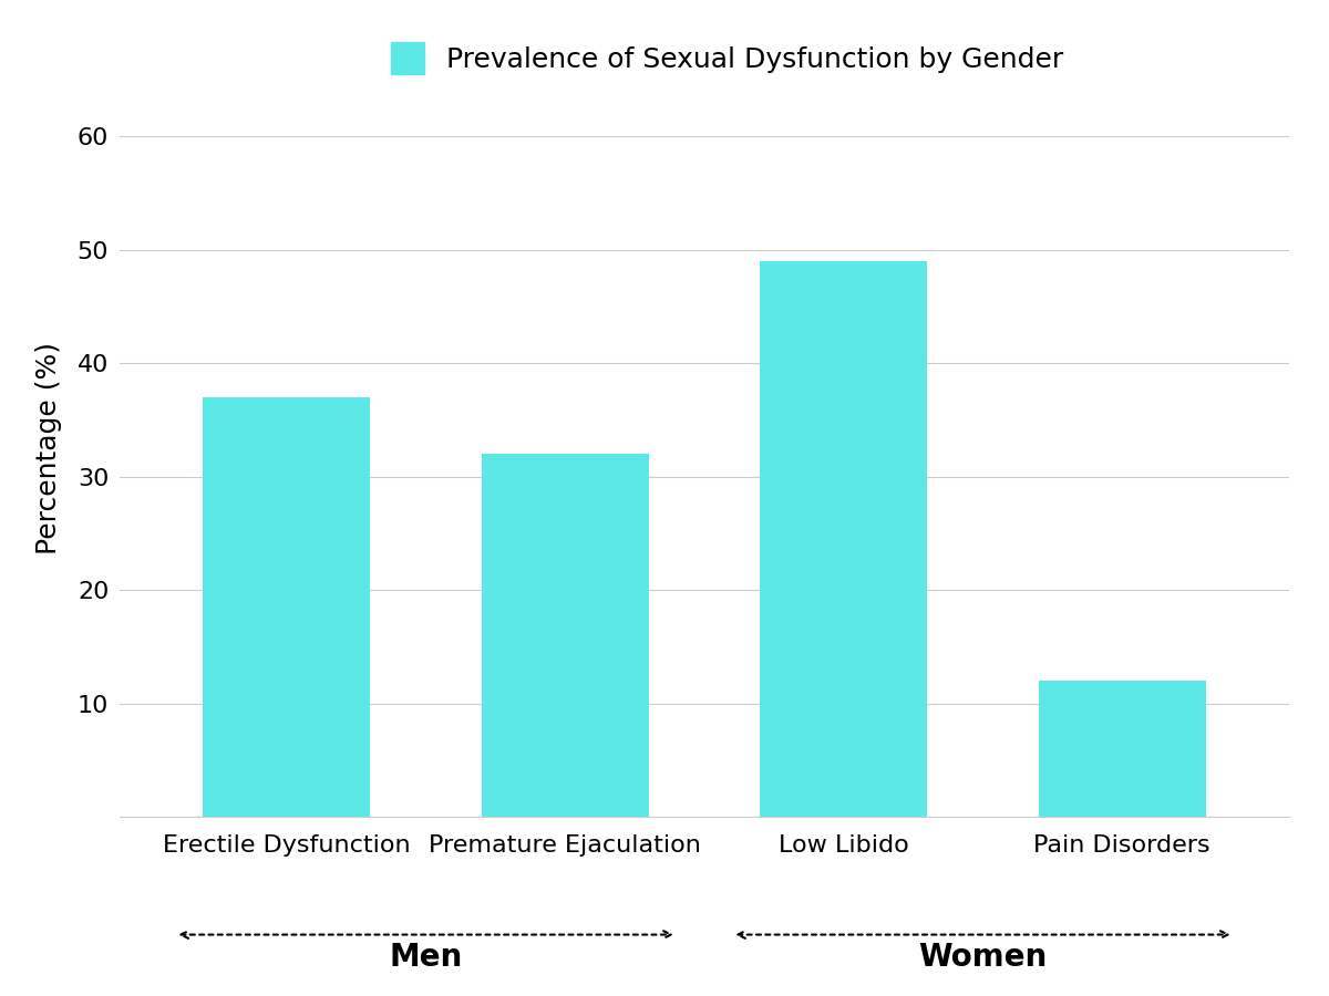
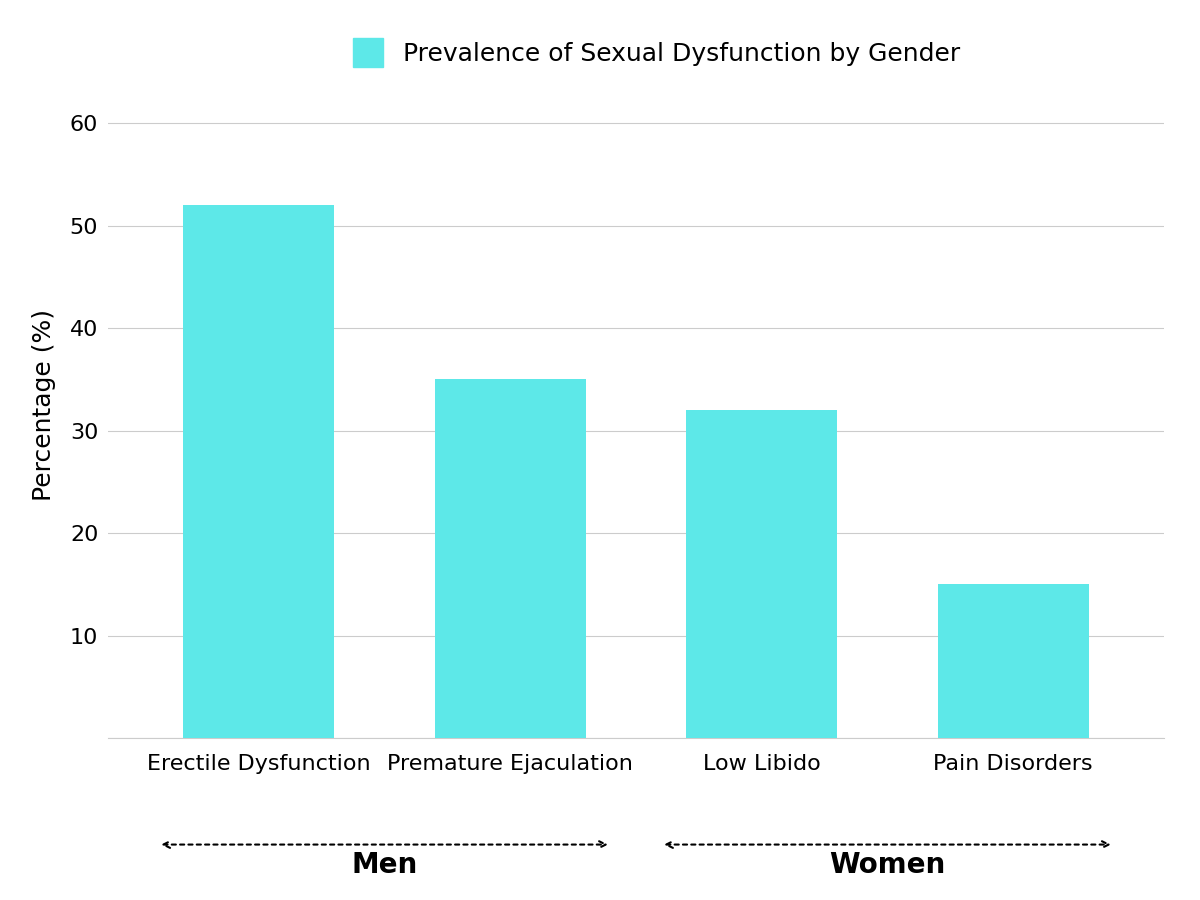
Erectile Dysfunction: 37 -> 52
Premature Ejaculation: 32 -> 35
Low Libido: 49 -> 32
Pain Disorders: 12 -> 15
